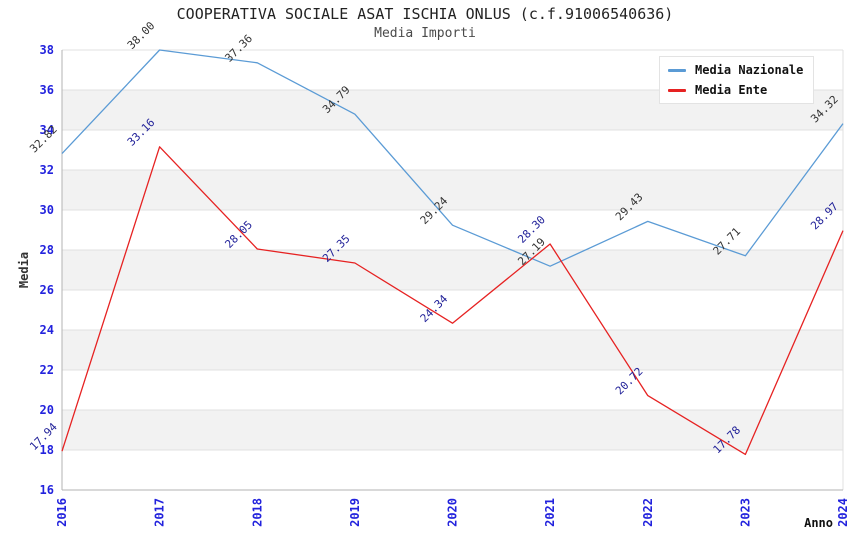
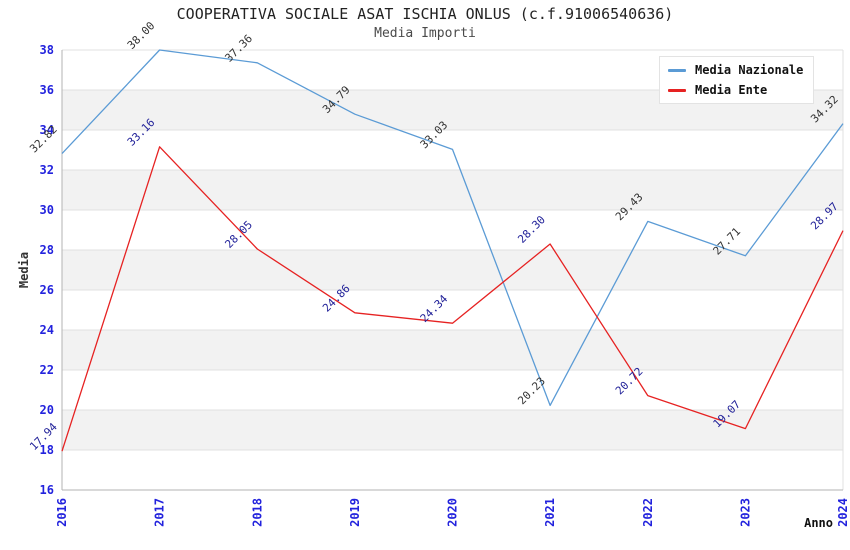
Media Ente/2019: 27.35 -> 24.86
Media Nazionale/2020: 29.24 -> 33.03
Media Nazionale/2021: 27.19 -> 20.23
Media Ente/2023: 17.78 -> 19.07
